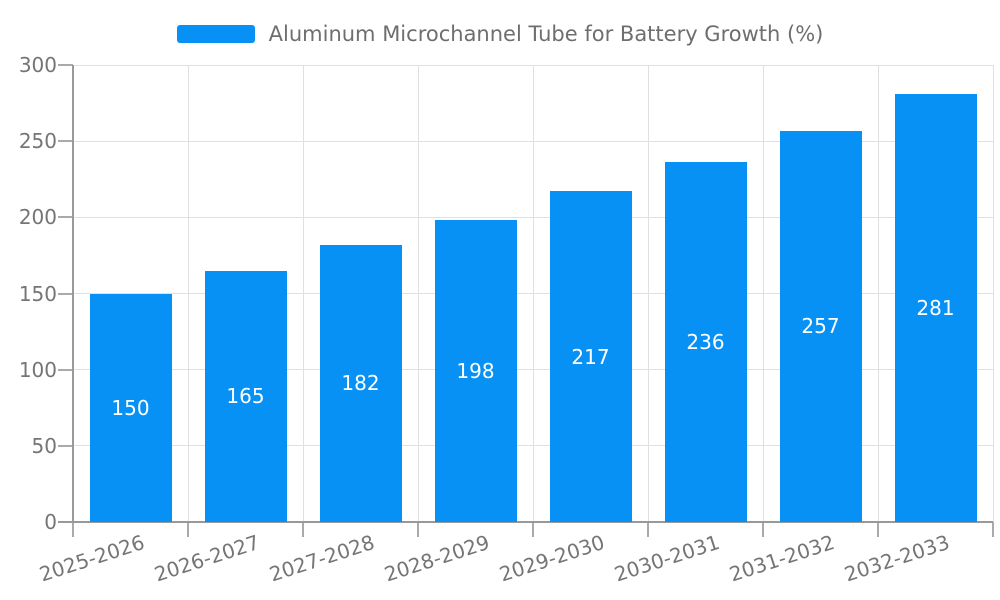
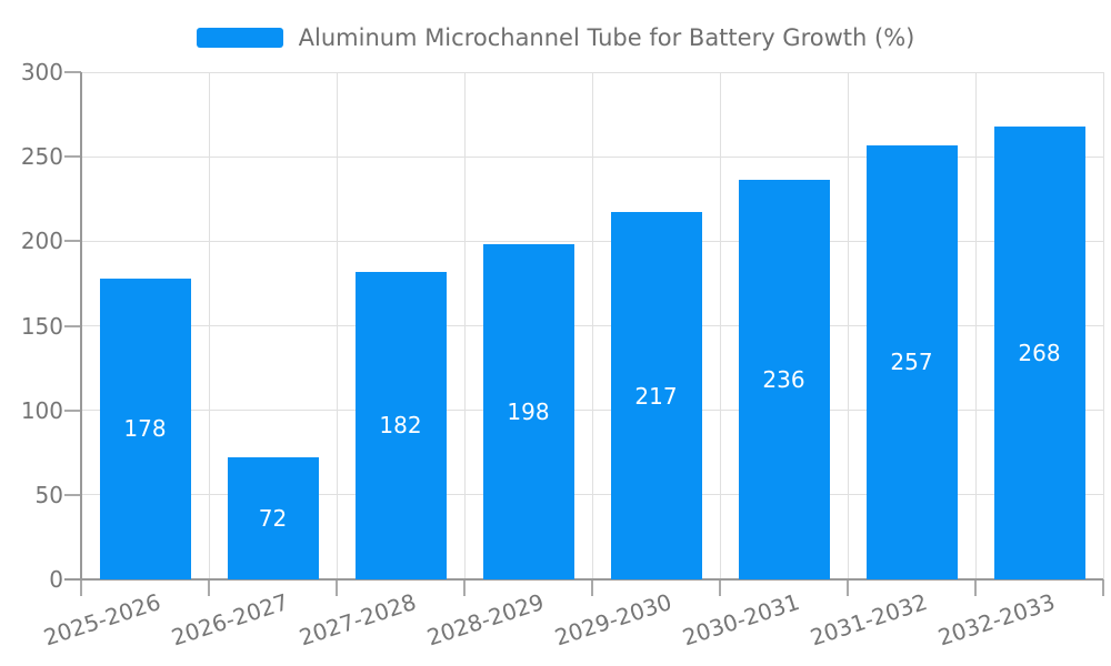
2025-2026: 150 -> 178
2026-2027: 165 -> 72
2032-2033: 281 -> 268
